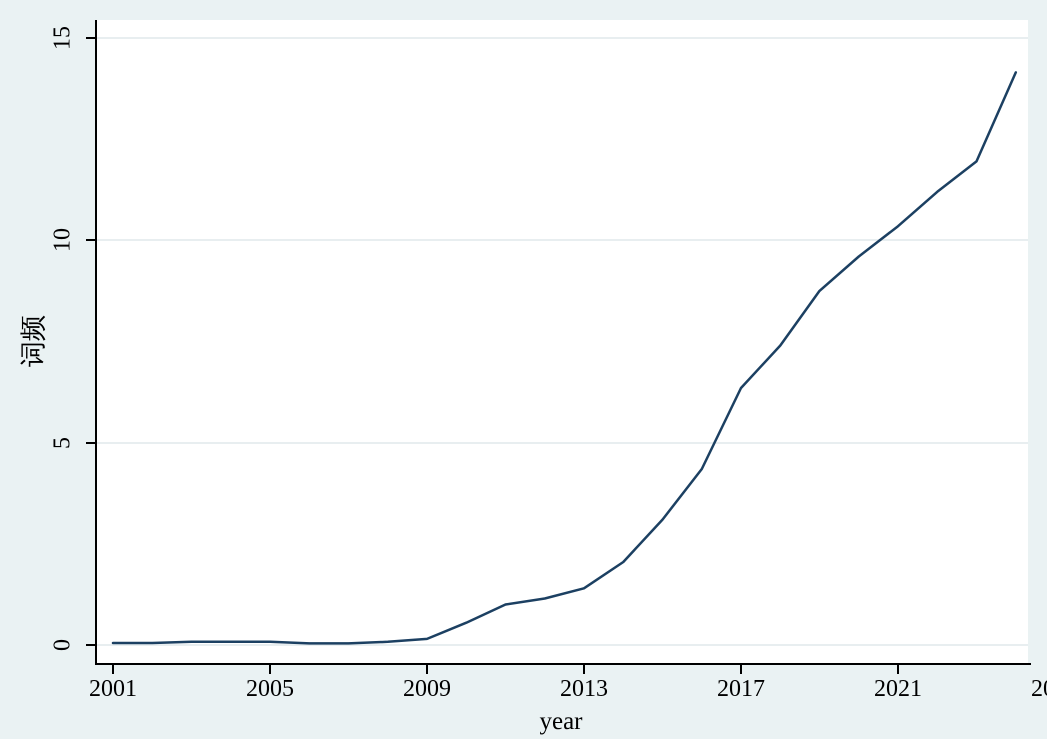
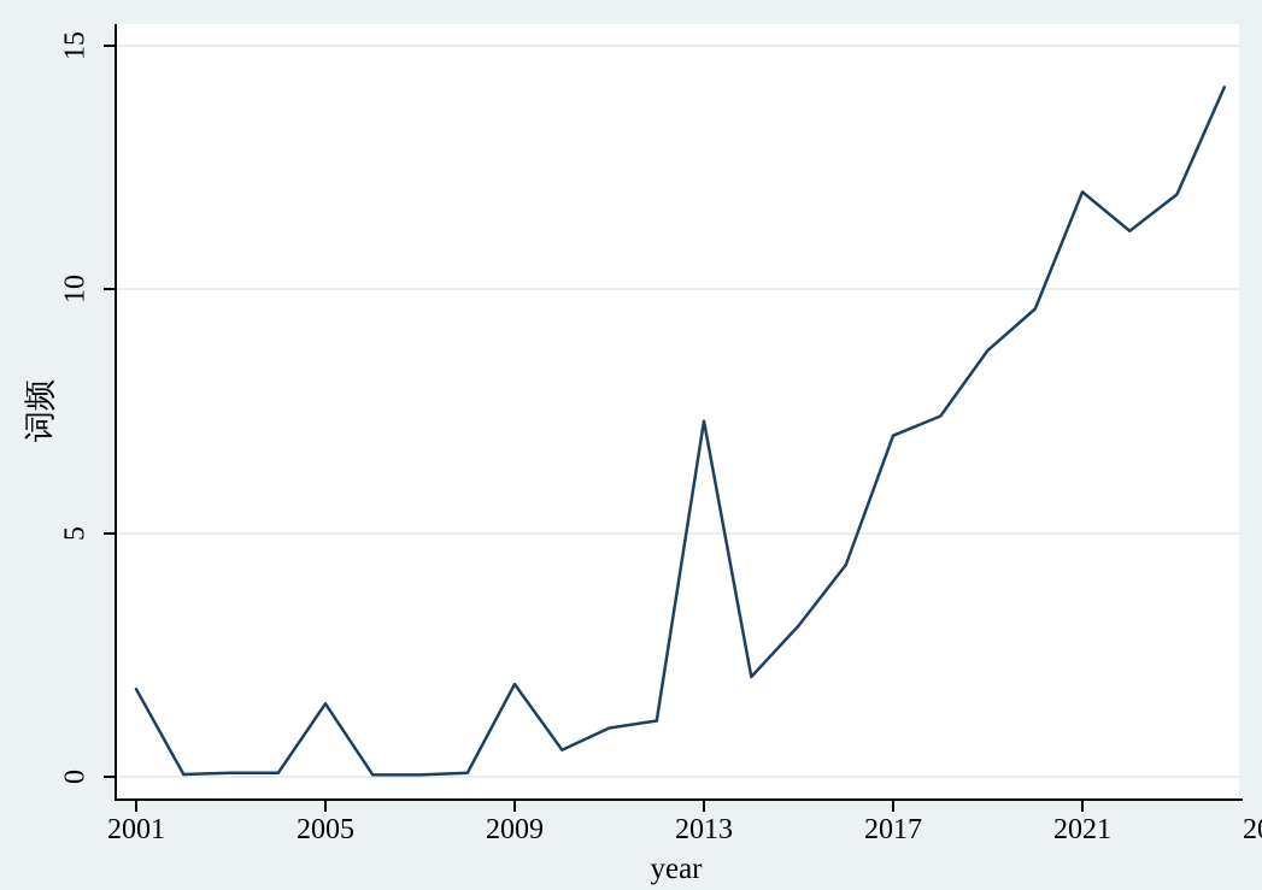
2001: 0.1 -> 1.8
2005: 0.1 -> 1.5
2009: 0.1 -> 1.9
2013: 1.4 -> 7.3
2017: 6.3 -> 7.0
2021: 10.3 -> 12.0
